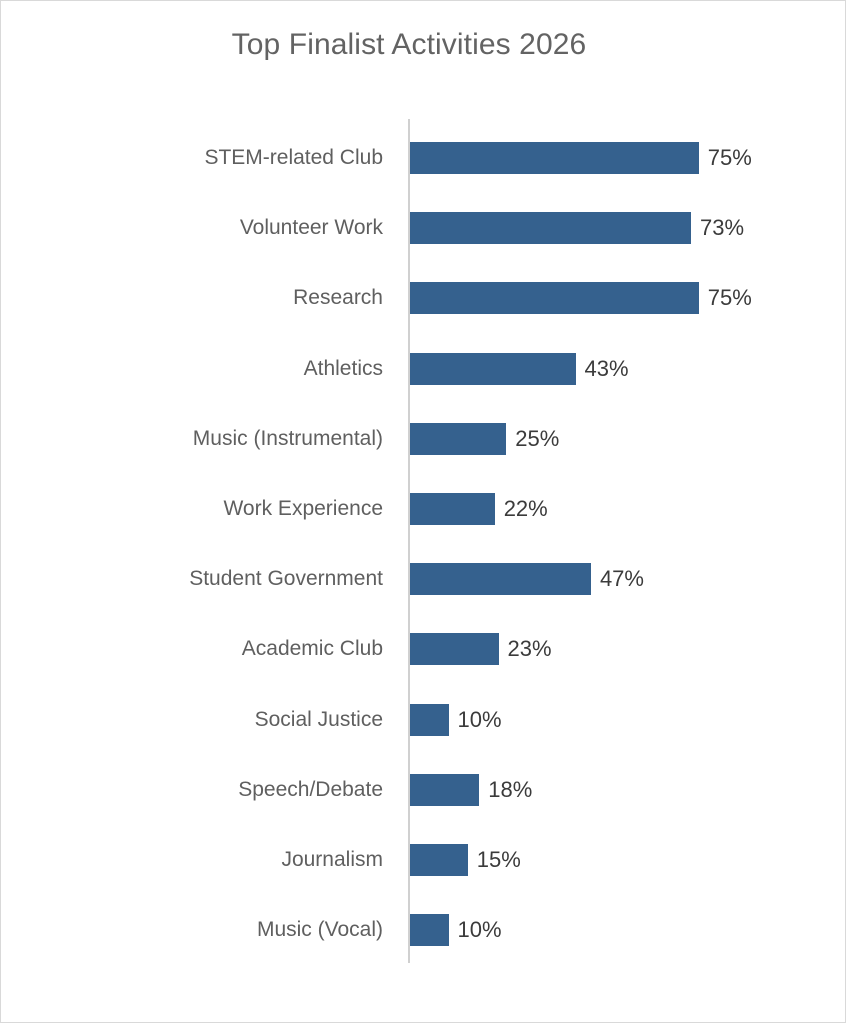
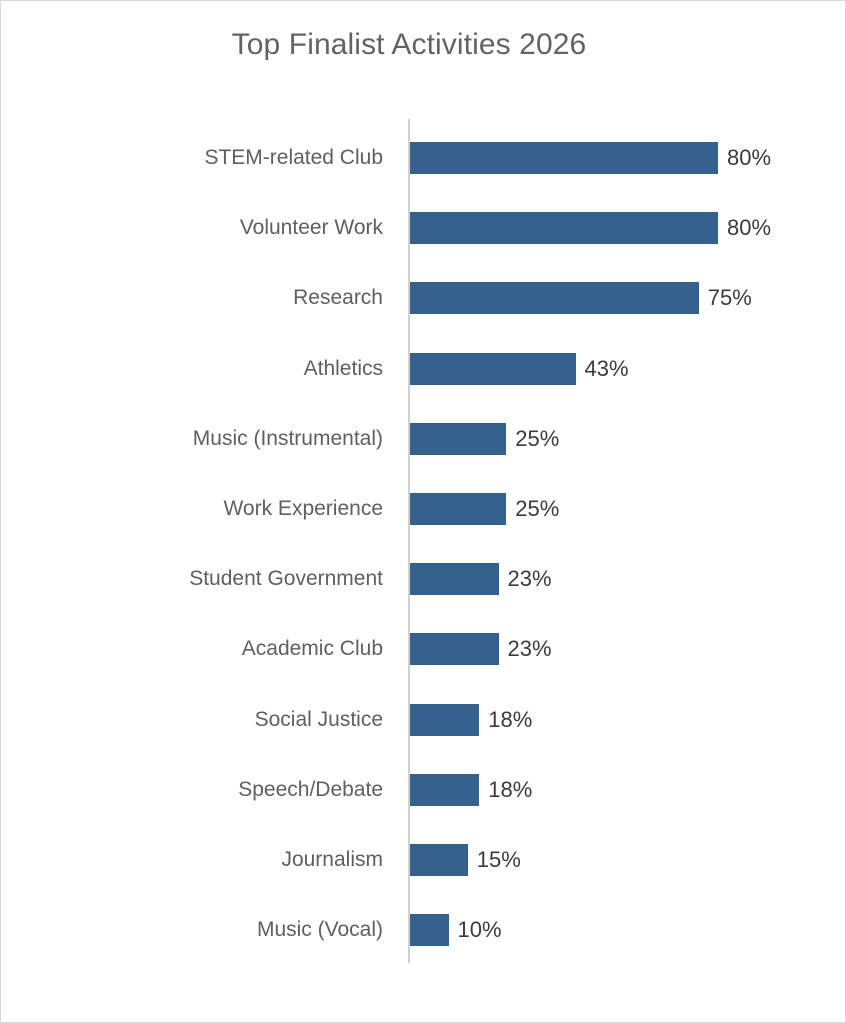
STEM-related Club: 75% -> 80%
Volunteer Work: 73% -> 80%
Work Experience: 22% -> 25%
Student Government: 47% -> 23%
Social Justice: 10% -> 18%
